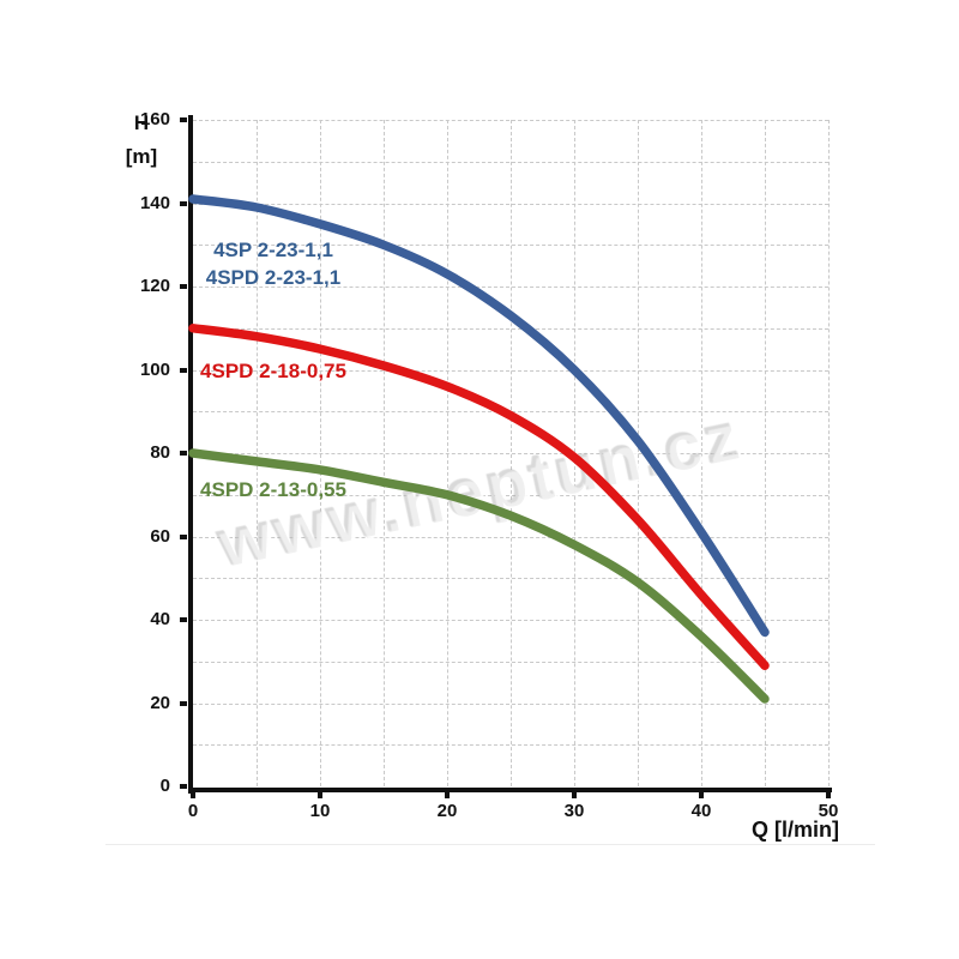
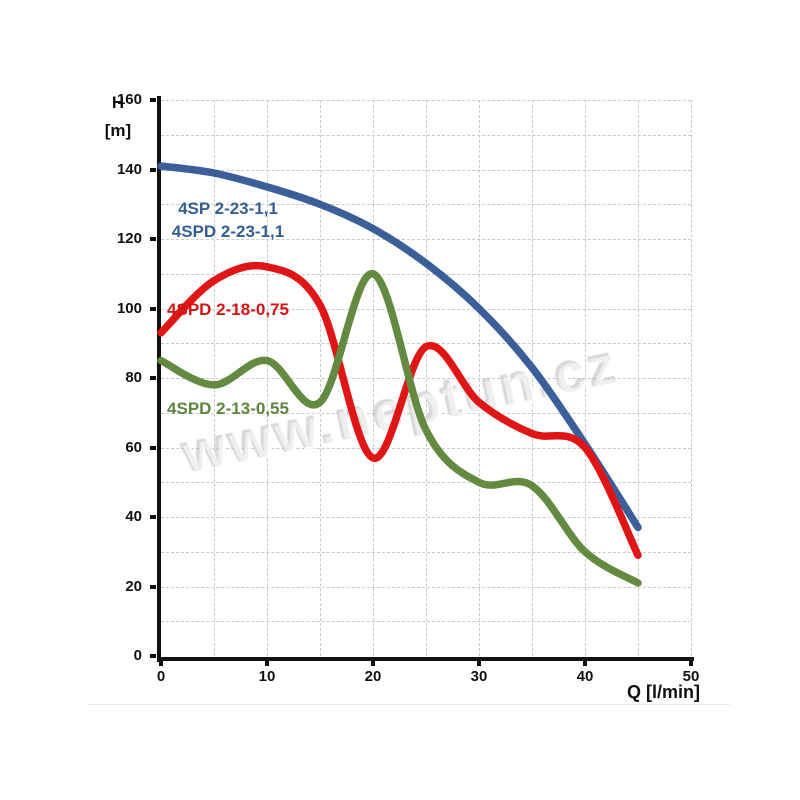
4SPD 2-18-0,75/0: 110 -> 93
4SPD 2-13-0,55/0: 80 -> 85
4SPD 2-18-0,75/10: 105 -> 112
4SPD 2-13-0,55/10: 76 -> 85
4SPD 2-18-0,75/20: 96 -> 57
4SPD 2-13-0,55/20: 70 -> 110
4SPD 2-18-0,75/30: 79 -> 73
4SPD 2-13-0,55/30: 58 -> 50
4SPD 2-18-0,75/40: 46 -> 60
4SPD 2-13-0,55/40: 36 -> 30
